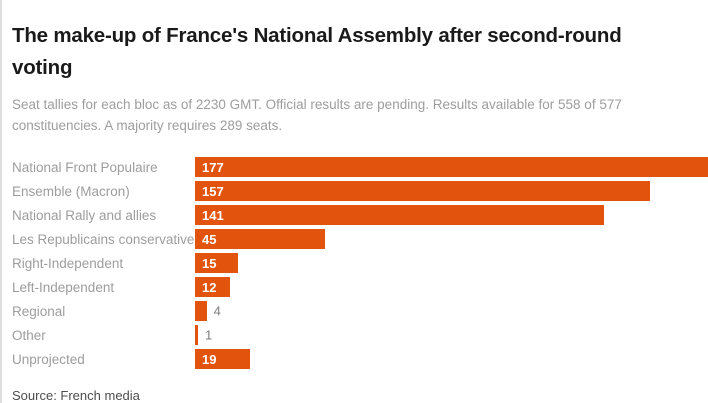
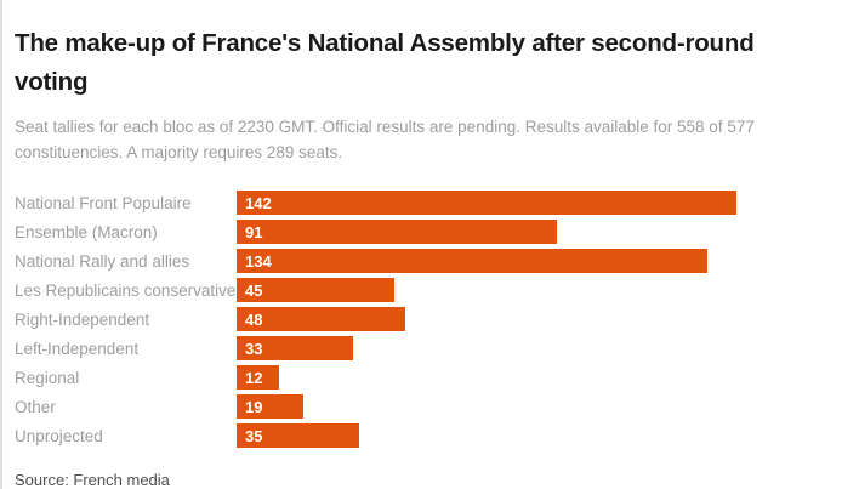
National Front Populaire: 177 -> 142
Ensemble (Macron): 157 -> 91
National Rally and allies: 141 -> 134
Right-Independent: 15 -> 48
Left-Independent: 12 -> 33
Regional: 4 -> 12
Other: 1 -> 19
Unprojected: 19 -> 35
